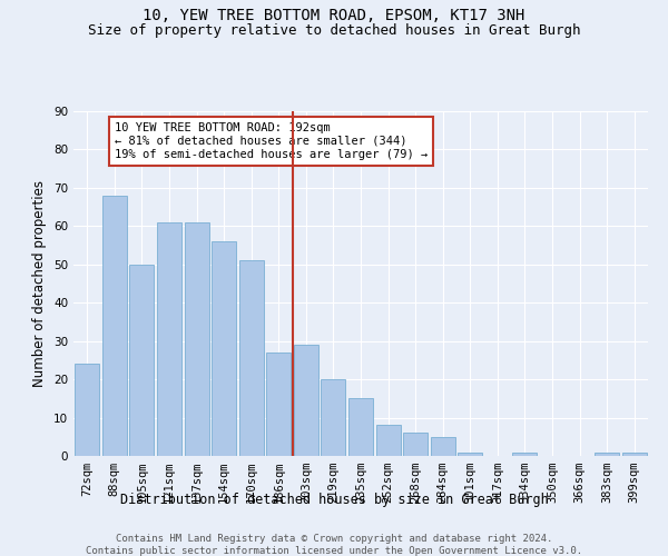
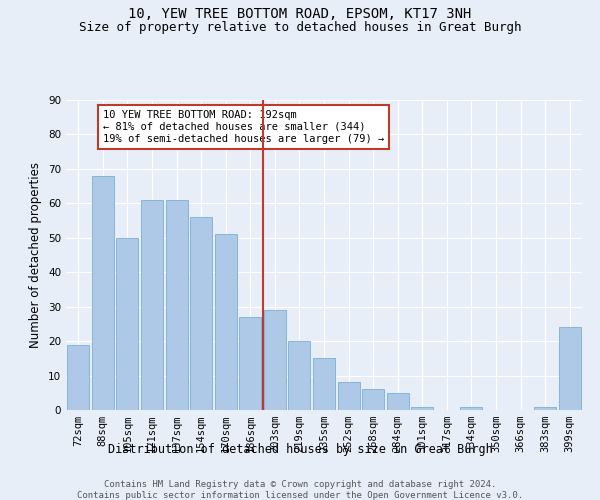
72sqm: 24 -> 19
399sqm: 1 -> 24
